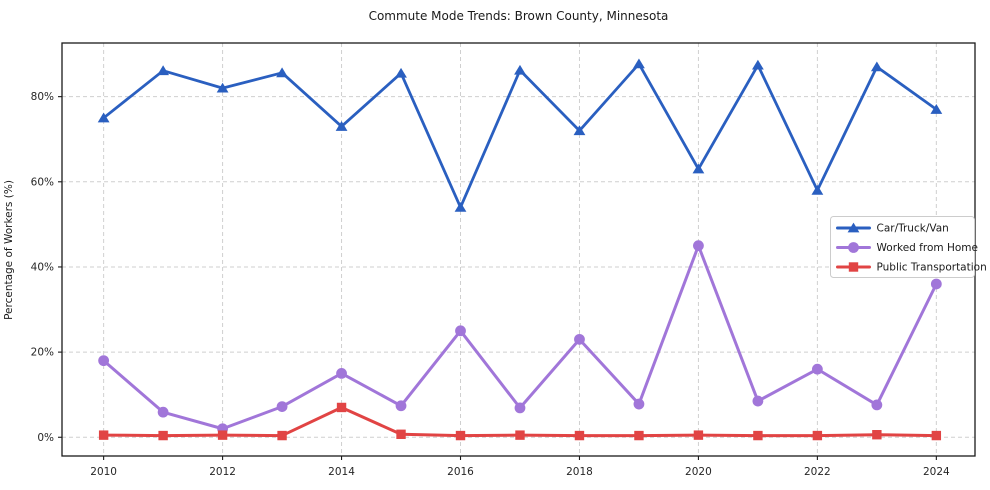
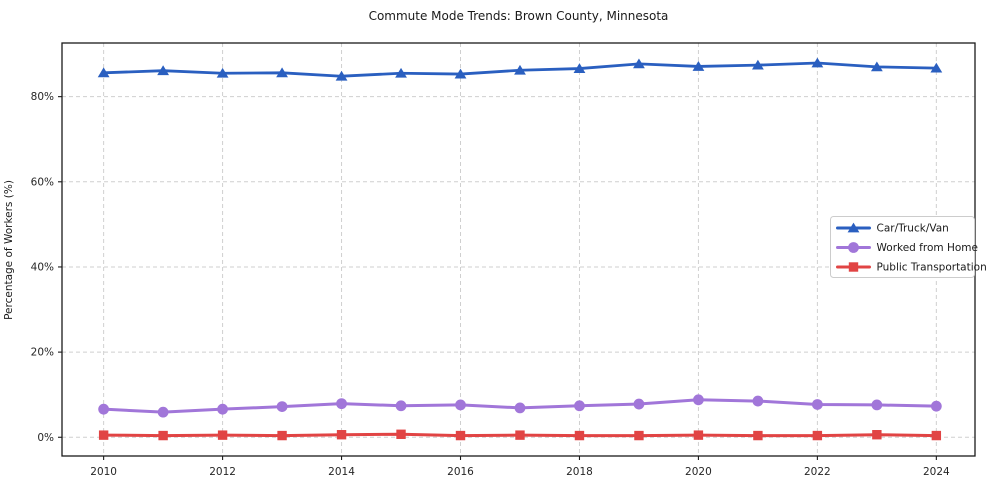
Car/Truck/Van/2010: 75% -> 86%
Worked from Home/2010: 18% -> 7%
Car/Truck/Van/2012: 82% -> 86%
Worked from Home/2012: 2% -> 7%
Car/Truck/Van/2014: 73% -> 85%
Worked from Home/2014: 15% -> 8%
Public Transportation/2014: 7% -> 1%
Car/Truck/Van/2016: 54% -> 85%
Worked from Home/2016: 25% -> 8%
Car/Truck/Van/2018: 72% -> 87%
Worked from Home/2018: 23% -> 7%
Car/Truck/Van/2020: 63% -> 87%
Worked from Home/2020: 45% -> 9%
Car/Truck/Van/2022: 58% -> 88%
Worked from Home/2022: 16% -> 8%
Car/Truck/Van/2024: 77% -> 87%
Worked from Home/2024: 36% -> 7%
